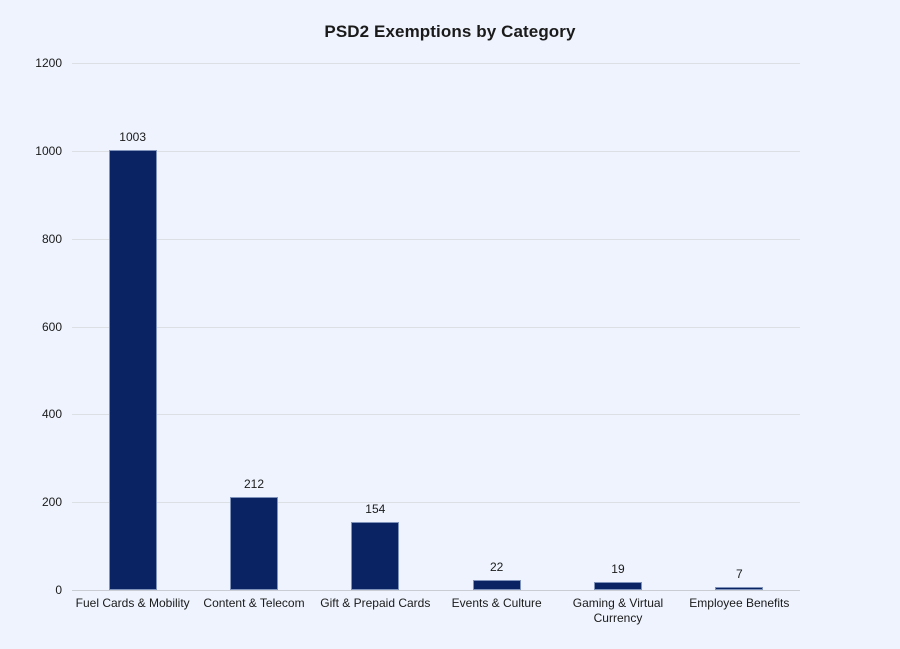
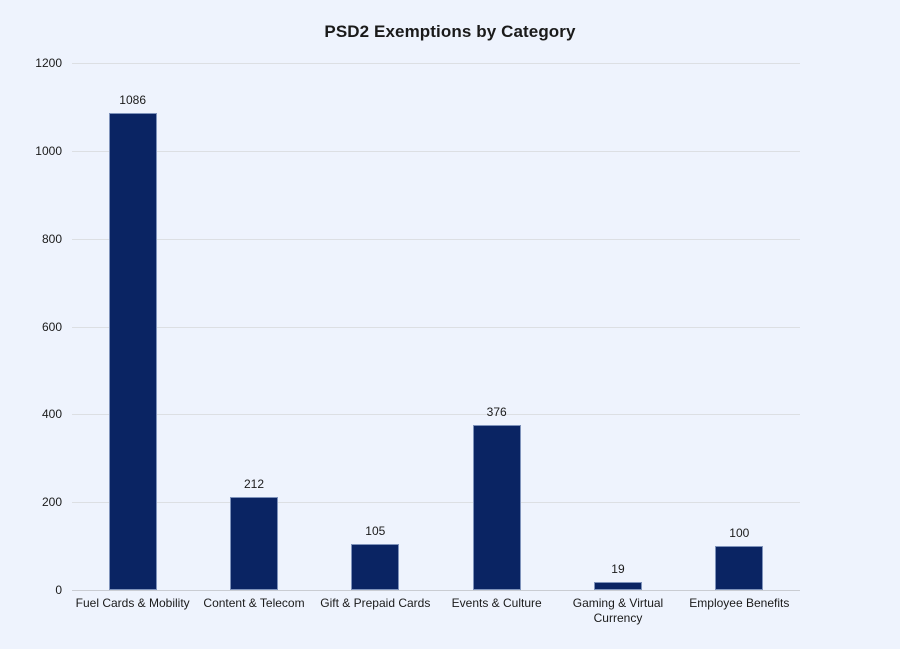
Fuel Cards & Mobility: 1003 -> 1086
Gift & Prepaid Cards: 154 -> 105
Events & Culture: 22 -> 376
Employee Benefits: 7 -> 100
